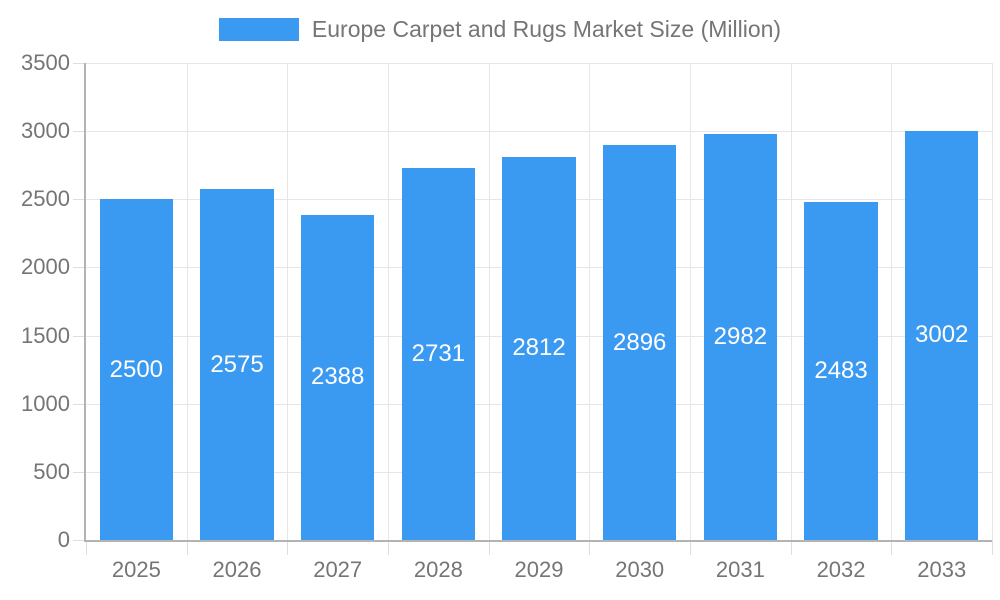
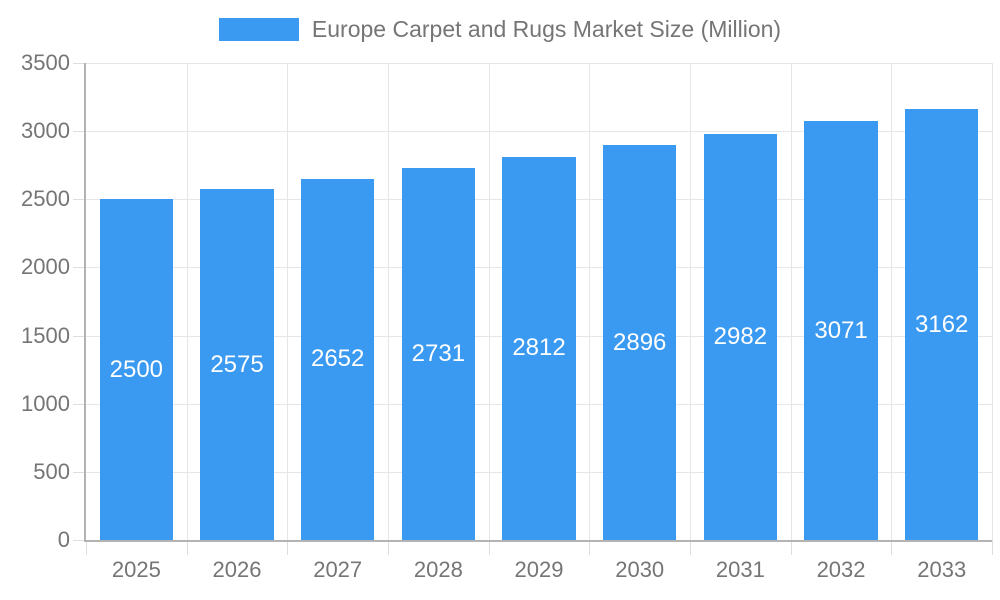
2027: 2388 -> 2652
2032: 2483 -> 3071
2033: 3002 -> 3162
